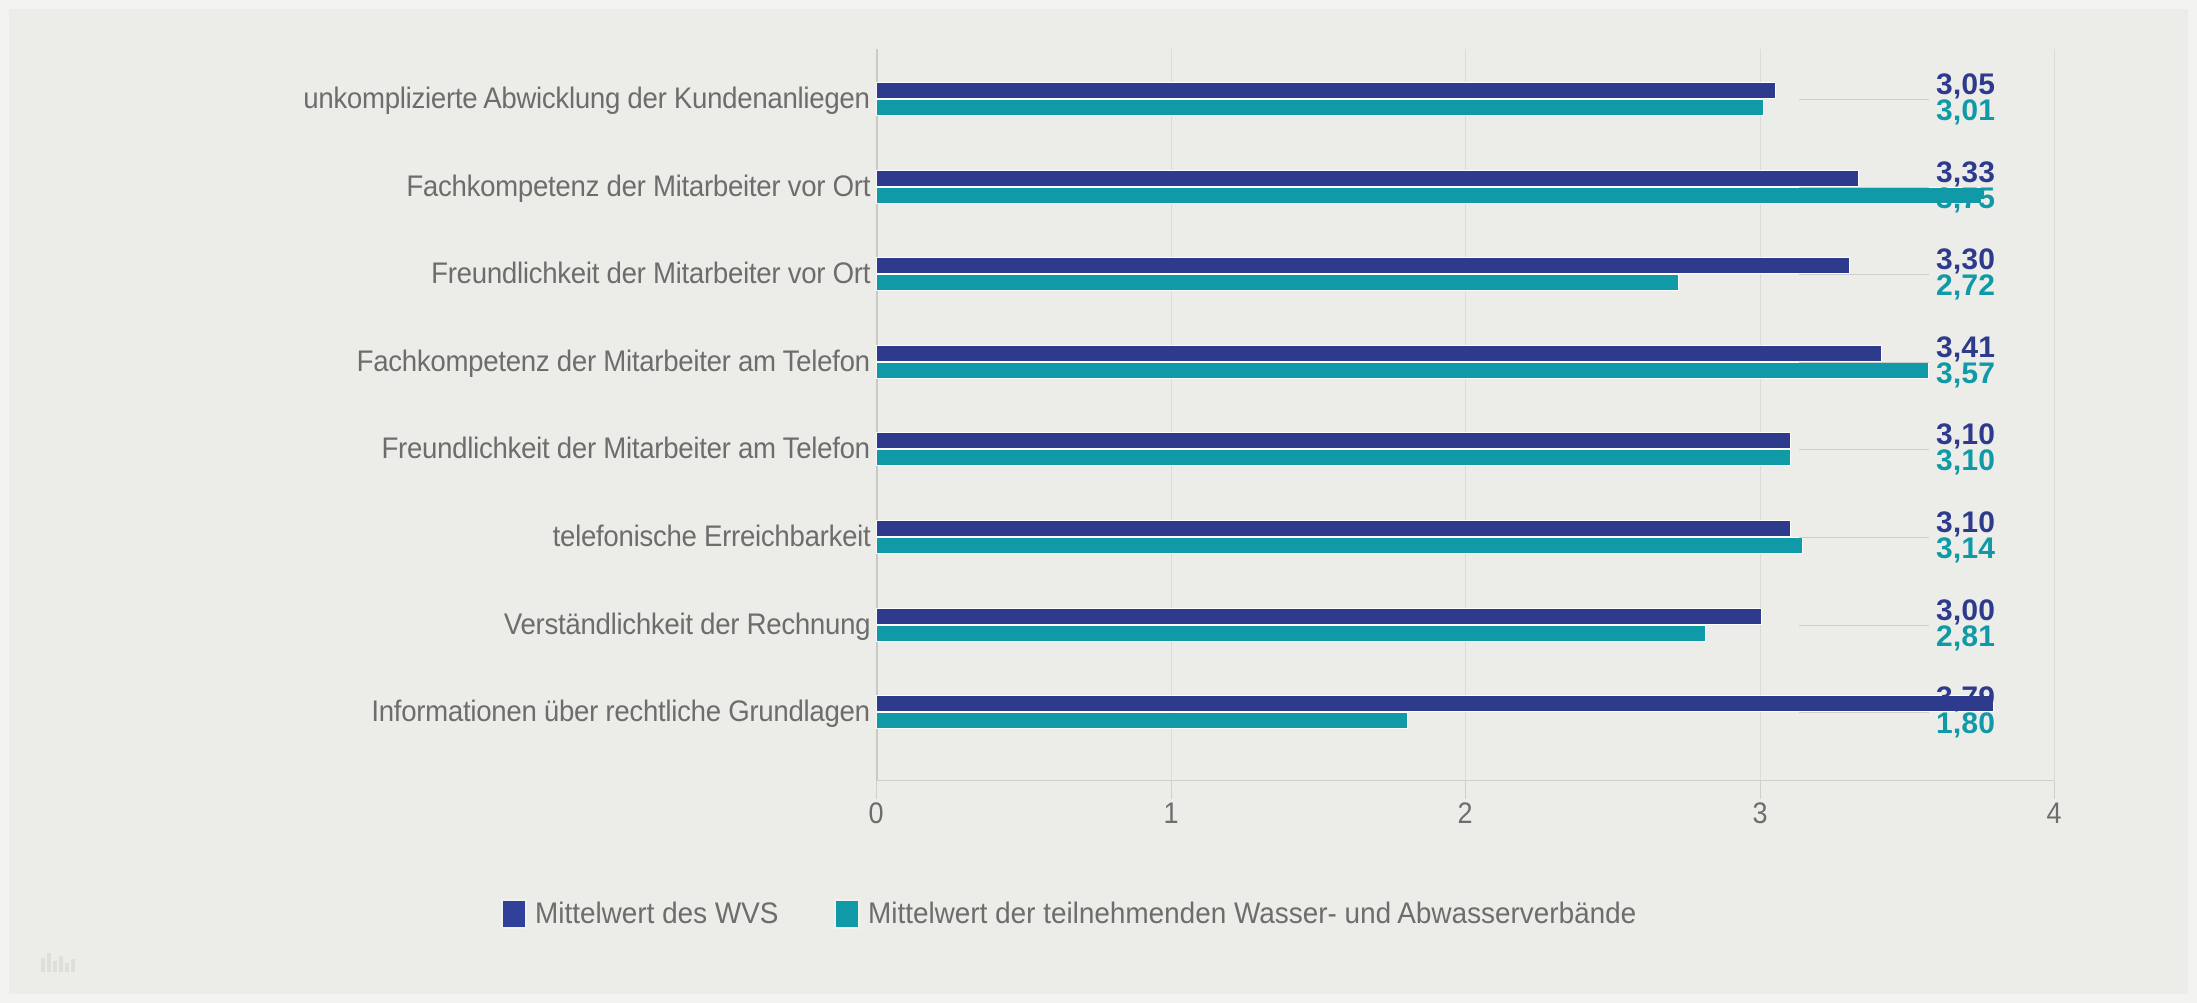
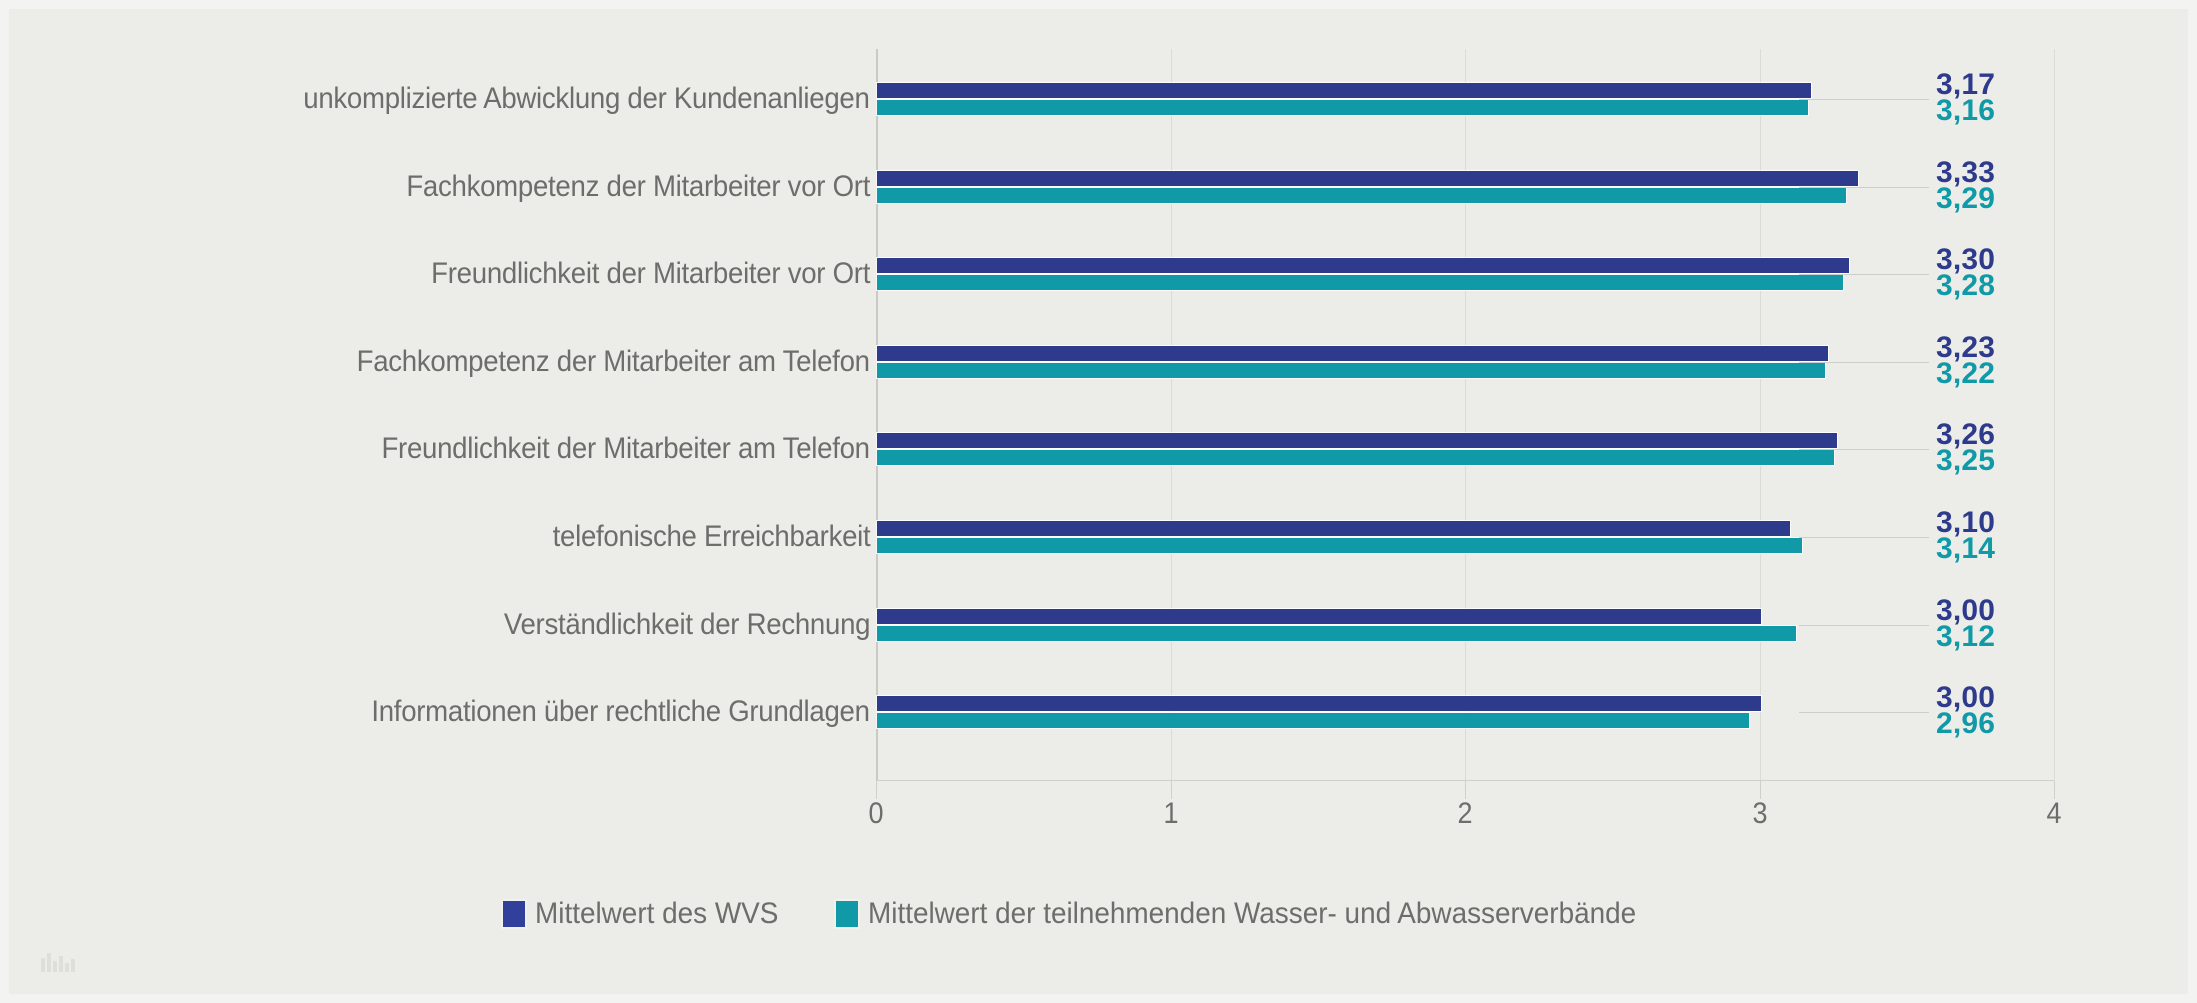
Mittelwert des WVS/unkomplizierte Abwicklung der Kundenanliegen: 3,05 -> 3,17
Mittelwert der teilnehmenden Wasser- und Abwasserverbände/unkomplizierte Abwicklung der Kundenanliegen: 3,01 -> 3,16
Mittelwert der teilnehmenden Wasser- und Abwasserverbände/Fachkompetenz der Mitarbeiter vor Ort: 3,75 -> 3,29
Mittelwert der teilnehmenden Wasser- und Abwasserverbände/Freundlichkeit der Mitarbeiter vor Ort: 2,72 -> 3,28
Mittelwert des WVS/Fachkompetenz der Mitarbeiter am Telefon: 3,41 -> 3,23
Mittelwert der teilnehmenden Wasser- und Abwasserverbände/Fachkompetenz der Mitarbeiter am Telefon: 3,57 -> 3,22
Mittelwert des WVS/Freundlichkeit der Mitarbeiter am Telefon: 3,10 -> 3,26
Mittelwert der teilnehmenden Wasser- und Abwasserverbände/Freundlichkeit der Mitarbeiter am Telefon: 3,10 -> 3,25
Mittelwert der teilnehmenden Wasser- und Abwasserverbände/Verständlichkeit der Rechnung: 2,81 -> 3,12
Mittelwert des WVS/Informationen über rechtliche Grundlagen: 3,79 -> 3,00
Mittelwert der teilnehmenden Wasser- und Abwasserverbände/Informationen über rechtliche Grundlagen: 1,80 -> 2,96
